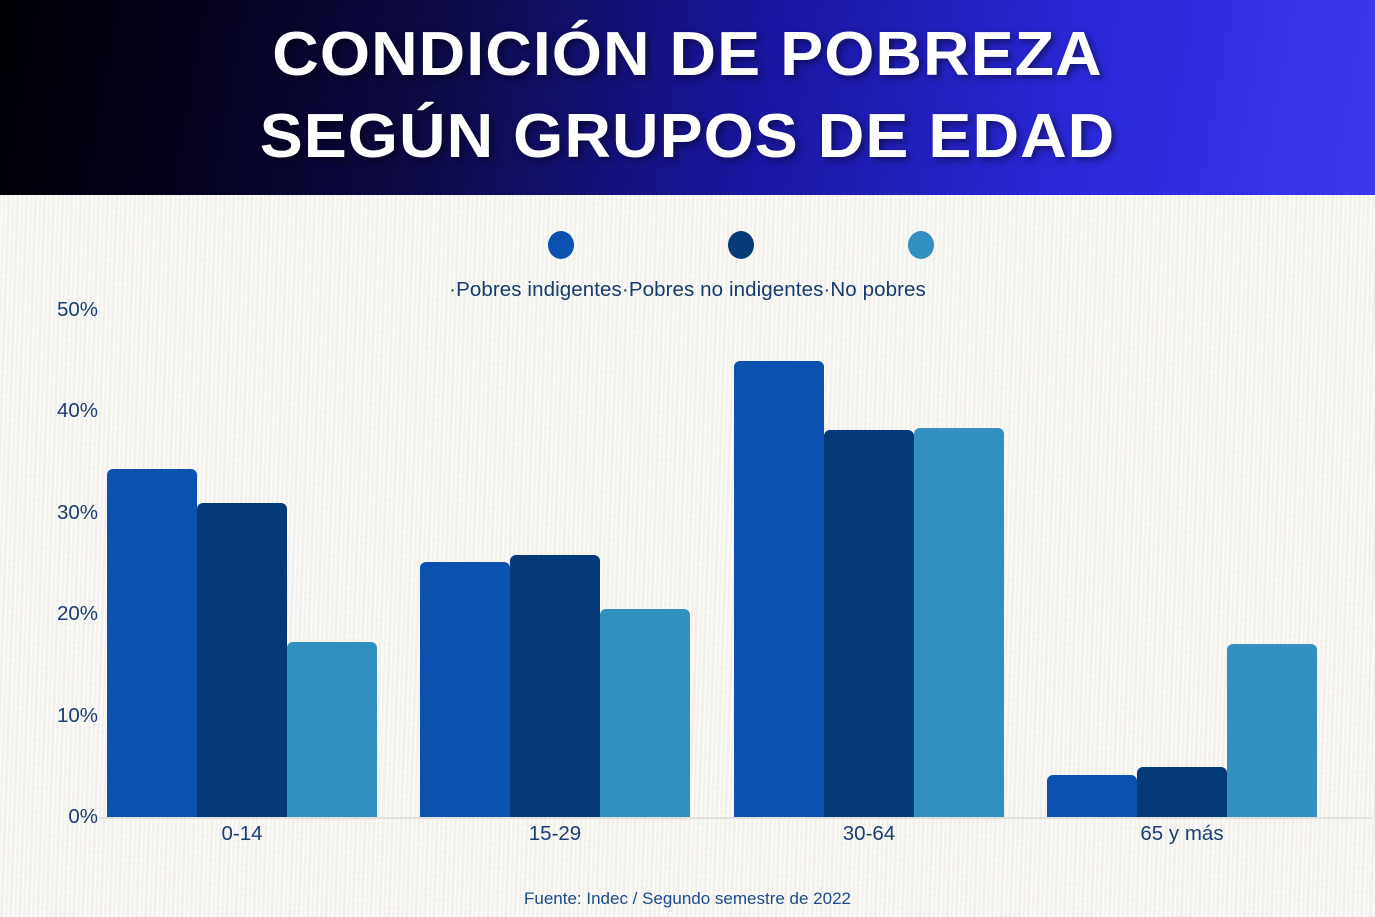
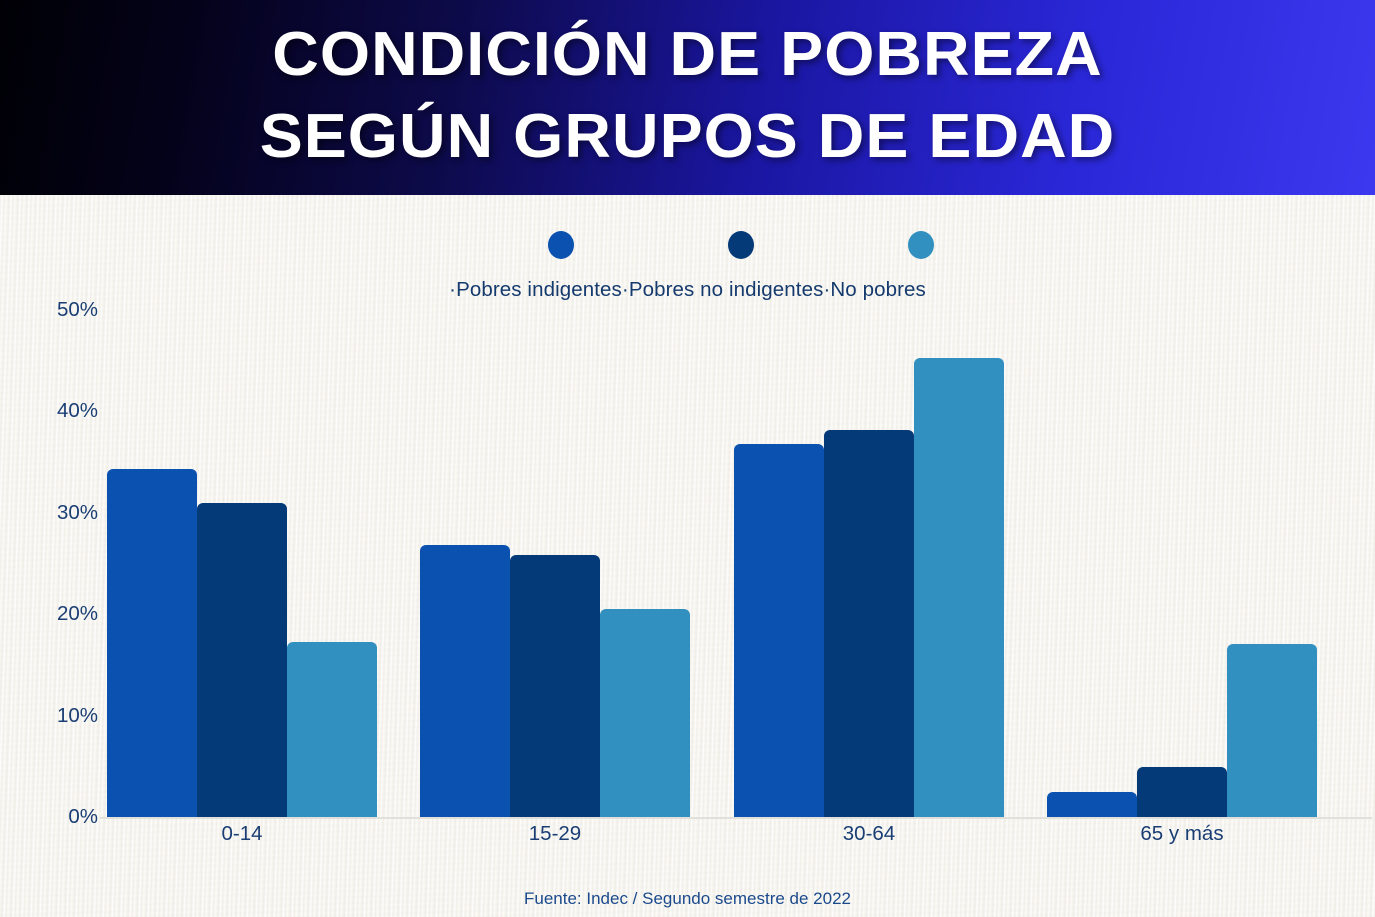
Pobres indigentes/15-29: 25.1% -> 26.8%
Pobres indigentes/30-64: 45.0% -> 36.8%
No pobres/30-64: 38.4% -> 45.3%
Pobres indigentes/65 y más: 4.1% -> 2.5%
